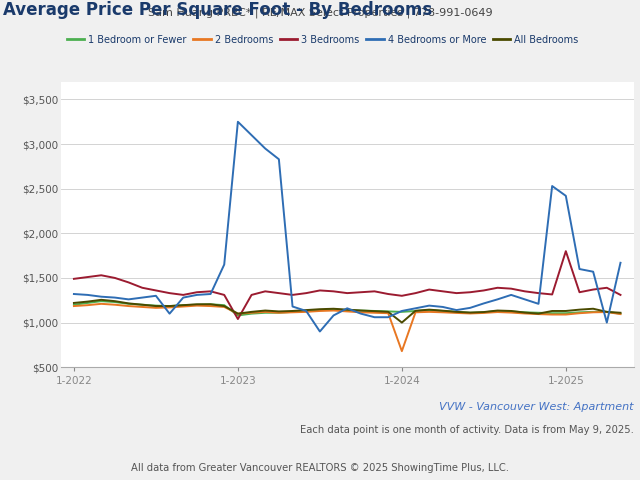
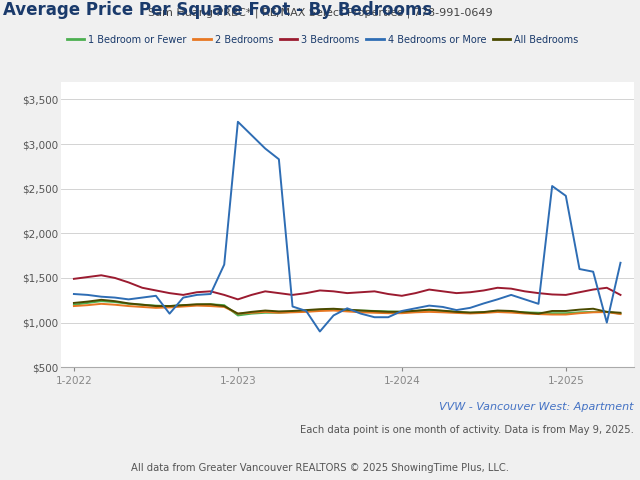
3 Bedrooms/1-2023: $1,040 -> $1,260
2 Bedrooms/1-2024: $680 -> $1,100
All Bedrooms/1-2024: $1,000 -> $1,120
3 Bedrooms/1-2025: $1,800 -> $1,310
